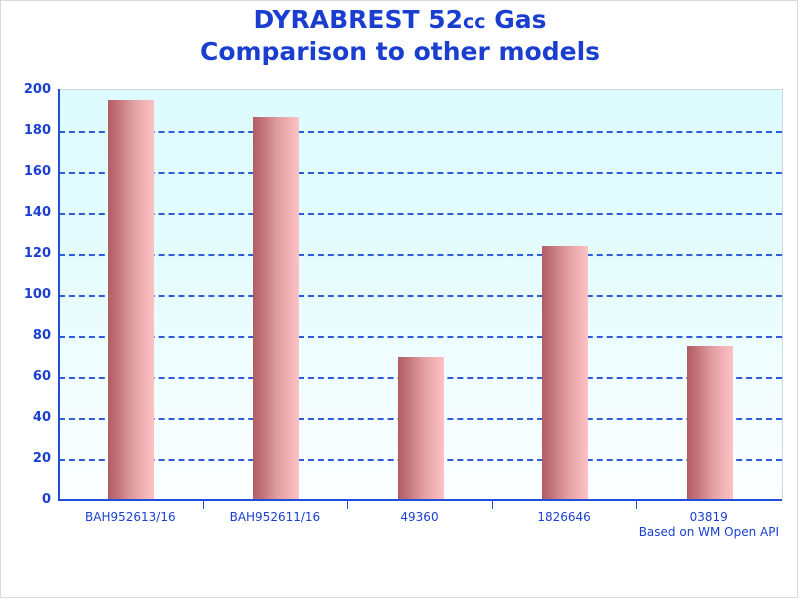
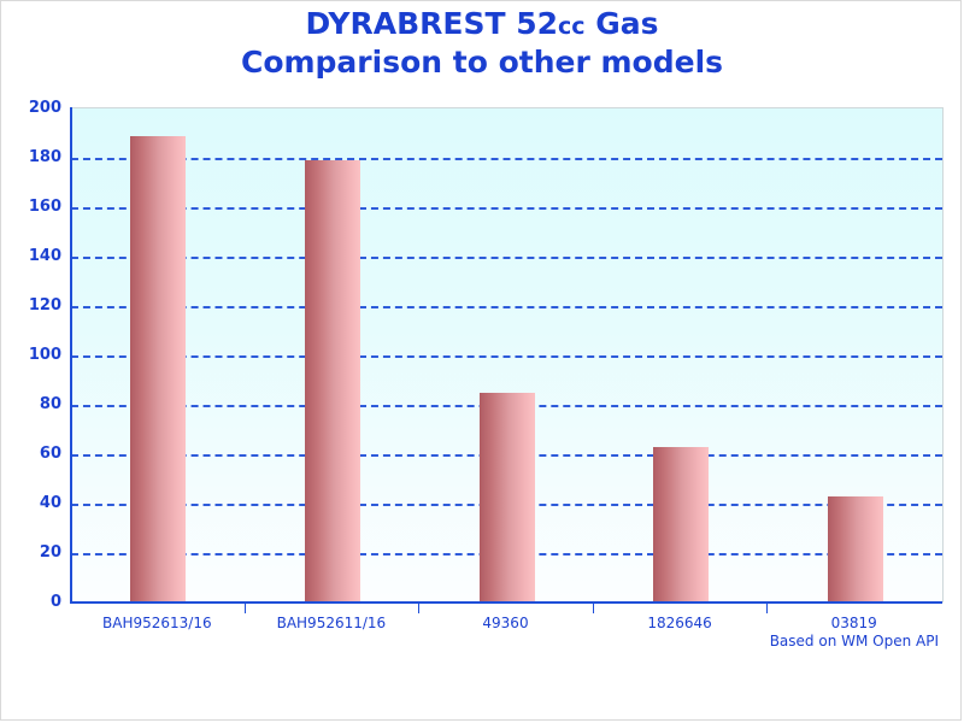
BAH952613/16: 195 -> 189
BAH952611/16: 187 -> 179
49360: 70 -> 85
1826646: 124 -> 63
03819: 75 -> 43
